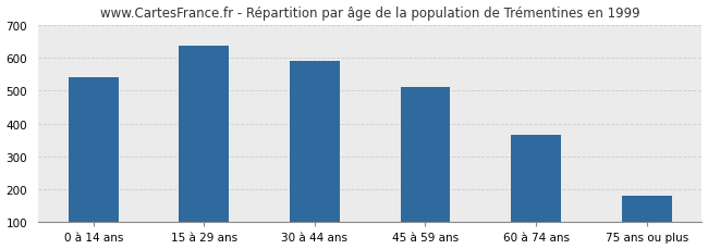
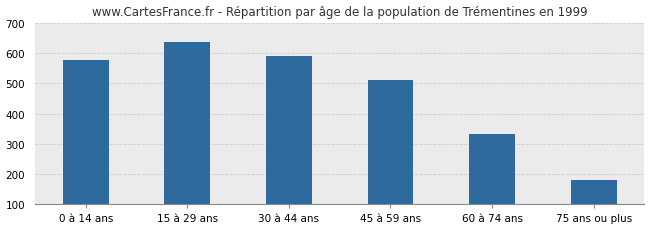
0 à 14 ans: 540 -> 578
60 à 74 ans: 365 -> 333
